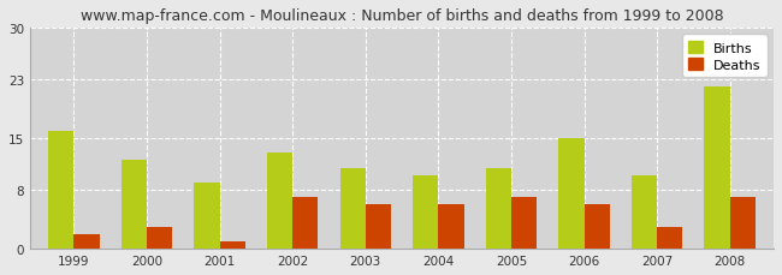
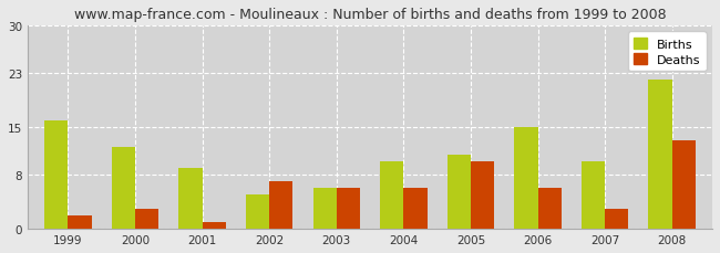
Births/2002: 13 -> 5
Births/2003: 11 -> 6
Deaths/2005: 7 -> 10
Deaths/2008: 7 -> 13
